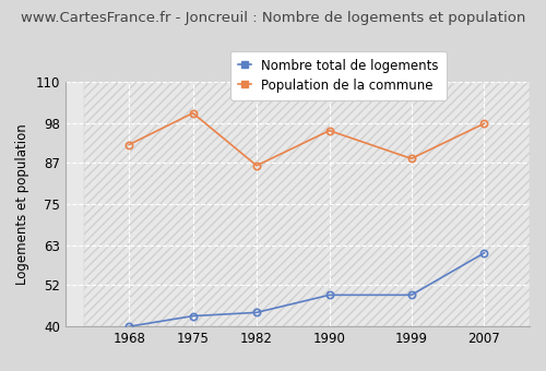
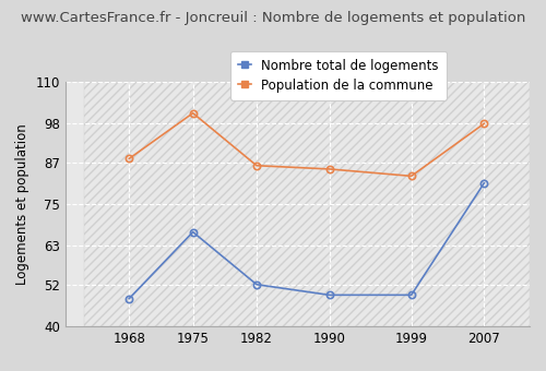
Nombre total de logements/1968: 40 -> 48
Population de la commune/1968: 92 -> 88
Nombre total de logements/1975: 43 -> 67
Nombre total de logements/1982: 44 -> 52
Population de la commune/1990: 96 -> 85
Population de la commune/1999: 88 -> 83
Nombre total de logements/2007: 61 -> 81
